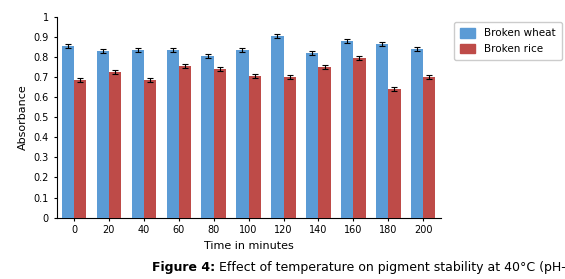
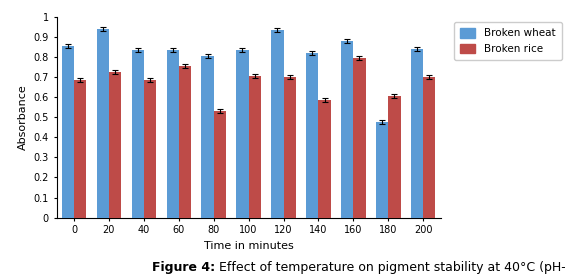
Broken wheat/20: 0.830 -> 0.940
Broken rice/80: 0.740 -> 0.530
Broken wheat/120: 0.905 -> 0.935
Broken rice/140: 0.750 -> 0.585
Broken wheat/180: 0.865 -> 0.475
Broken rice/180: 0.640 -> 0.605
